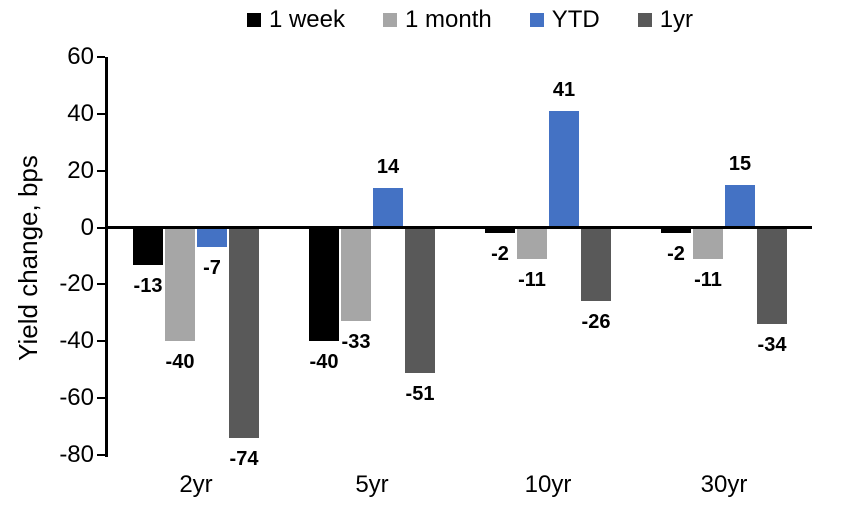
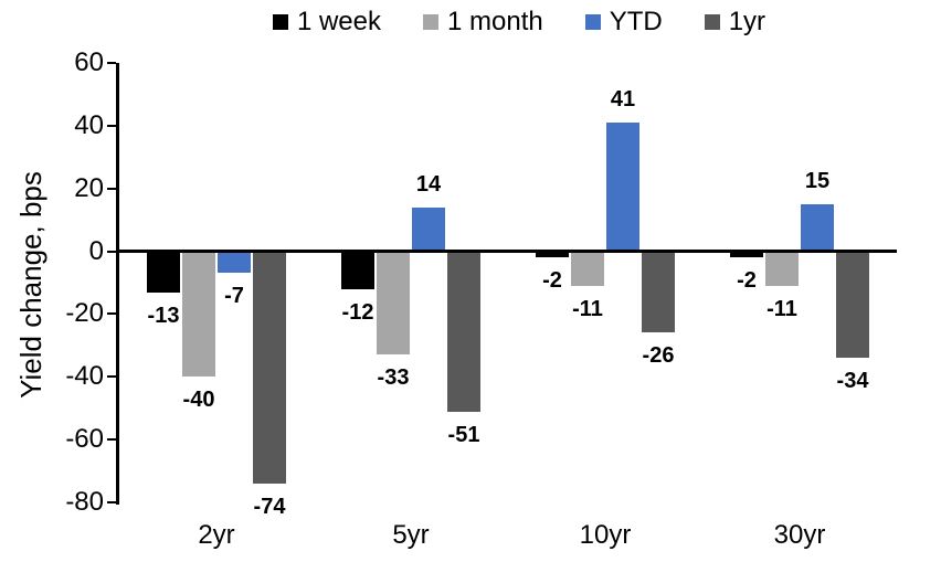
1 week/5yr: -40 -> -12
